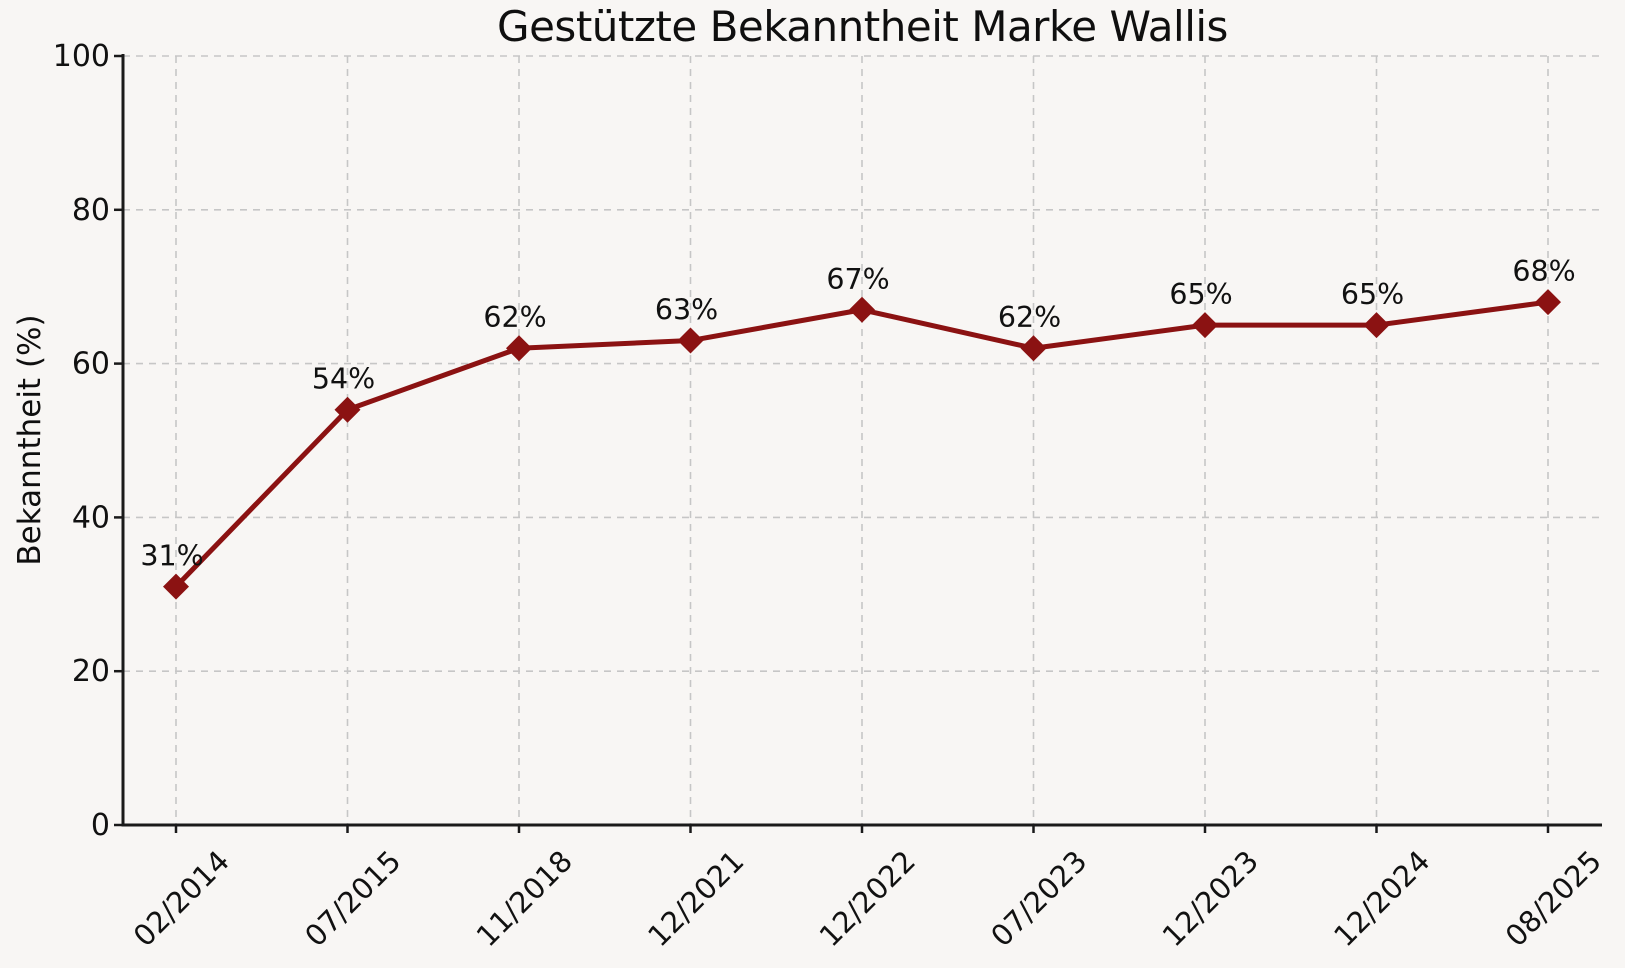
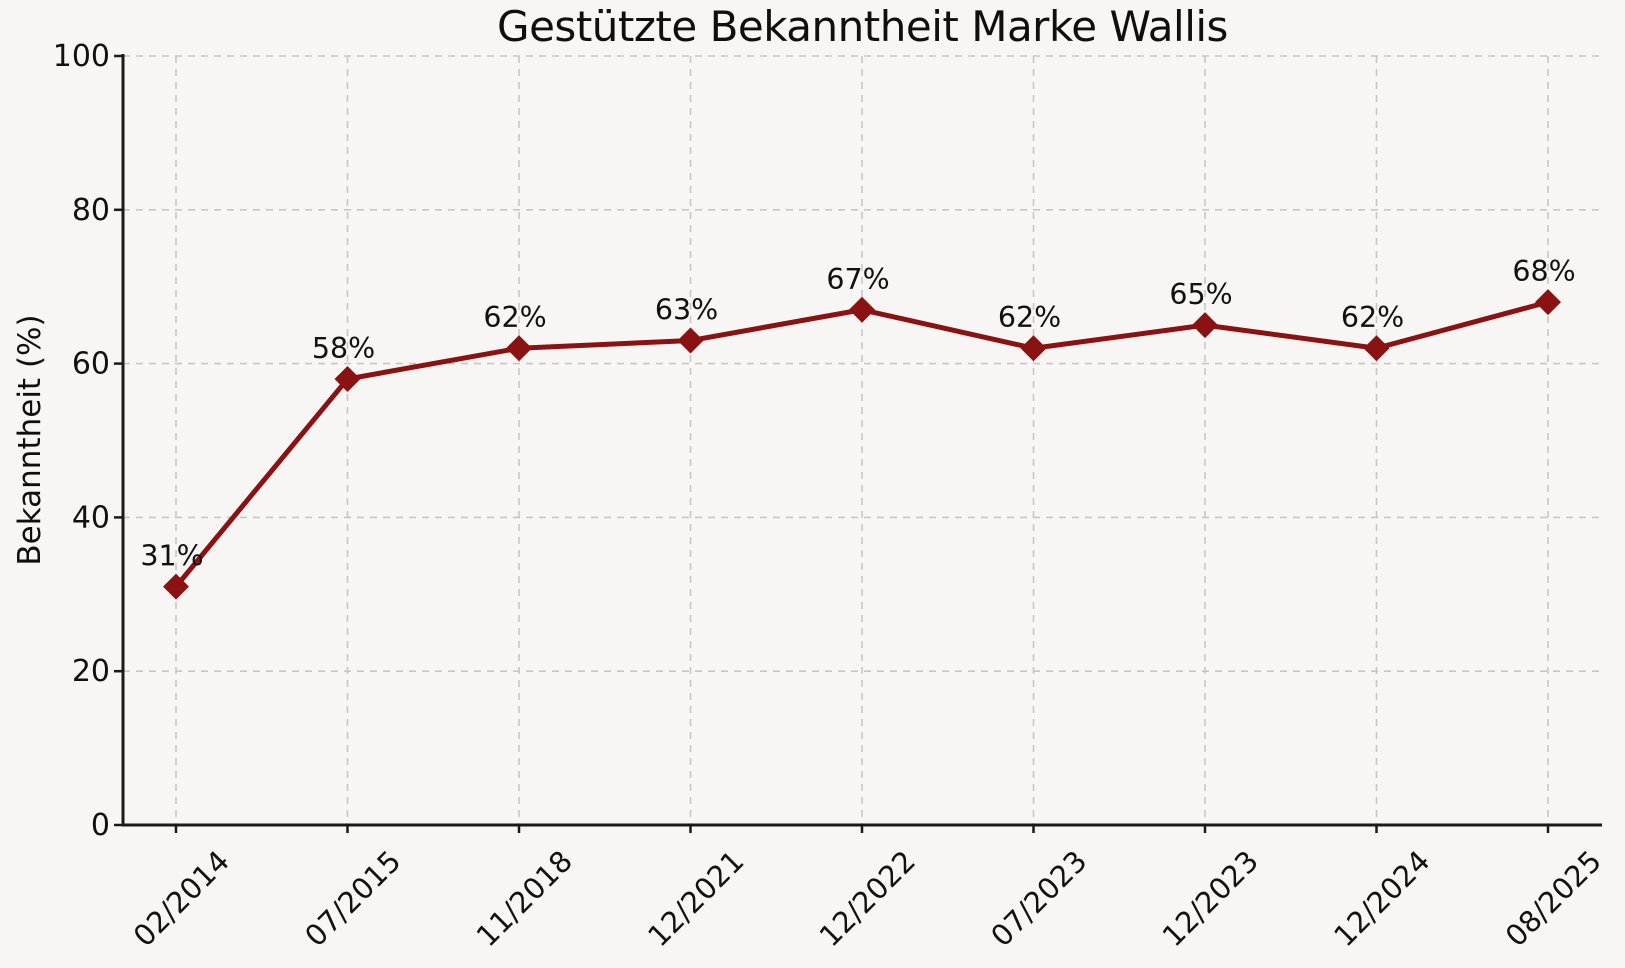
07/2015: 54% -> 58%
12/2024: 65% -> 62%
